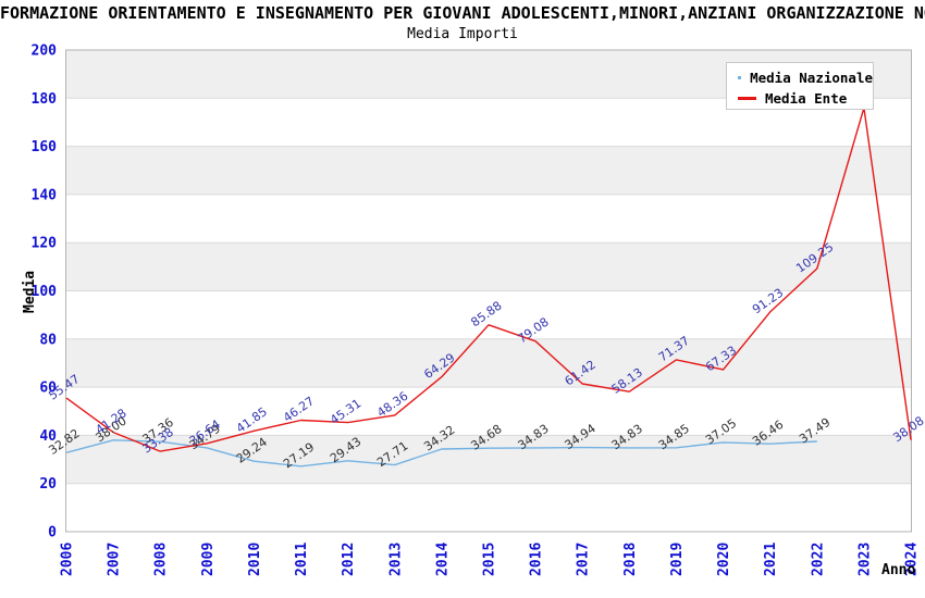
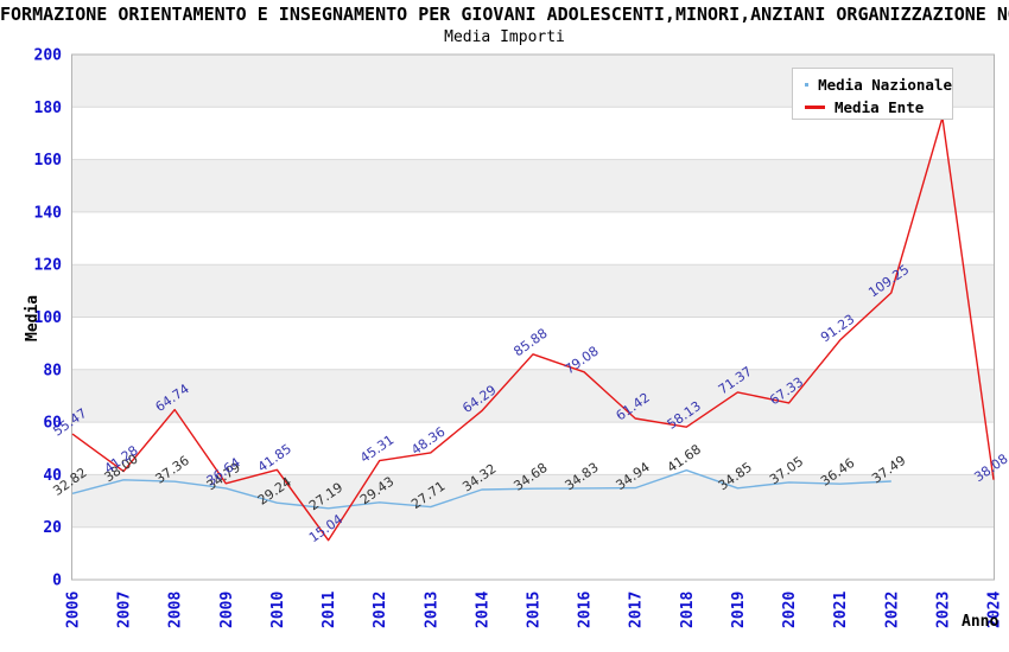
Media Ente/2008: 33.38 -> 64.74
Media Ente/2011: 46.27 -> 15.04
Media Nazionale/2018: 34.83 -> 41.68
